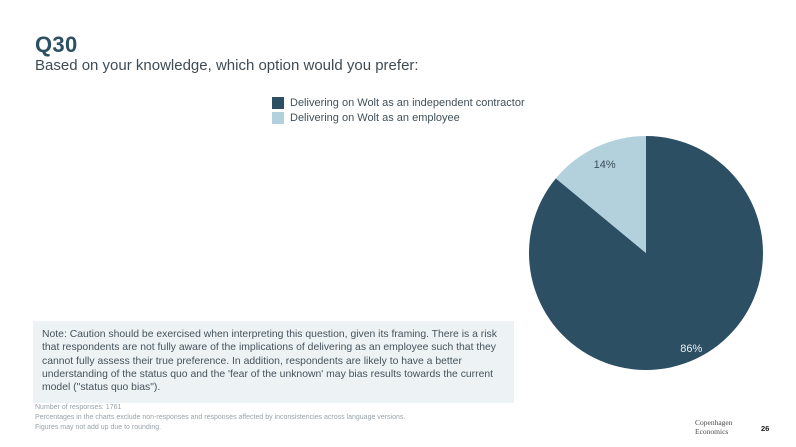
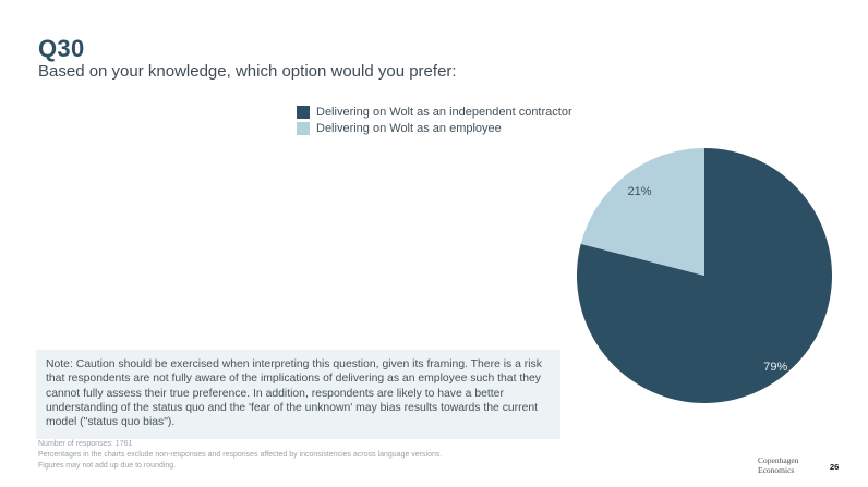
Delivering on Wolt as an independent contractor: 86% -> 79%
Delivering on Wolt as an employee: 14% -> 21%
